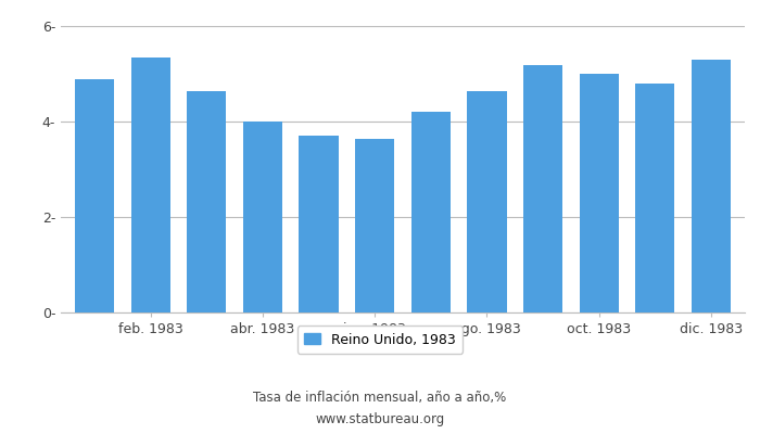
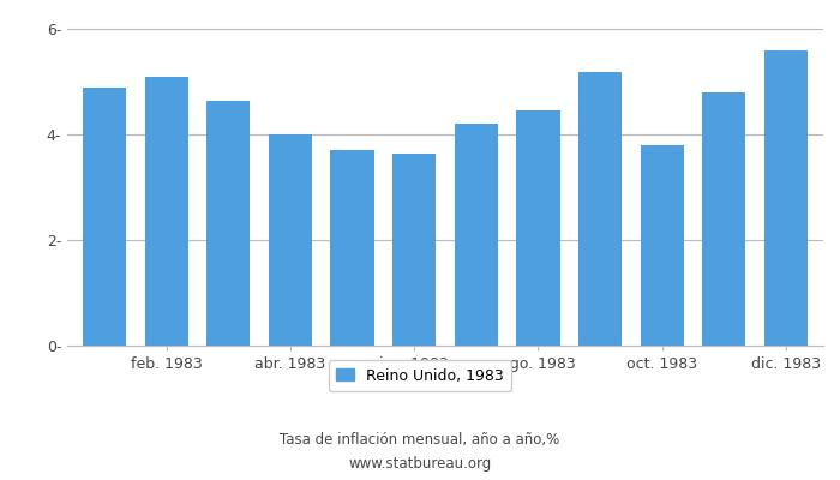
feb. 1983: 5.35- -> 5.10-
ago. 1983: 4.65- -> 4.45-
oct. 1983: 5.00- -> 3.80-
dic. 1983: 5.30- -> 5.60-
